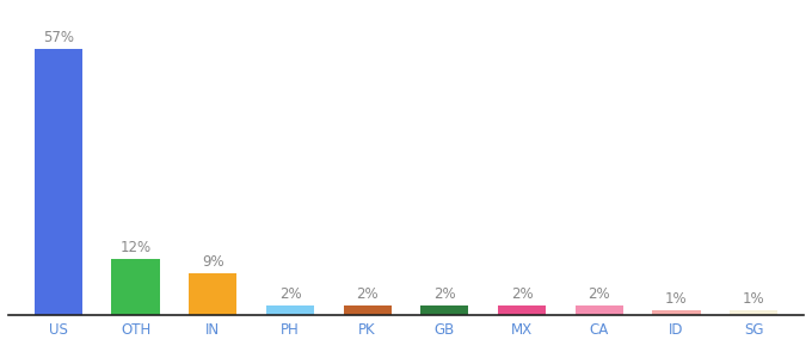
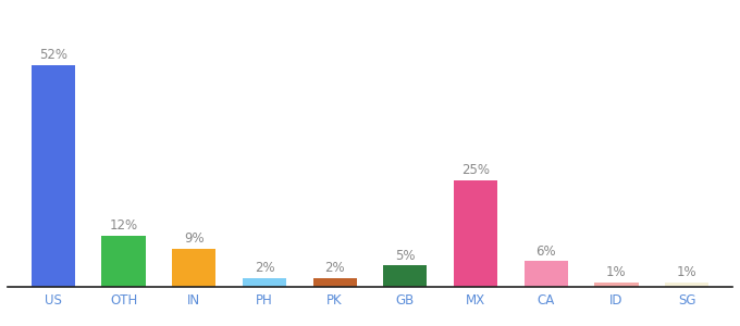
US: 57% -> 52%
GB: 2% -> 5%
MX: 2% -> 25%
CA: 2% -> 6%
